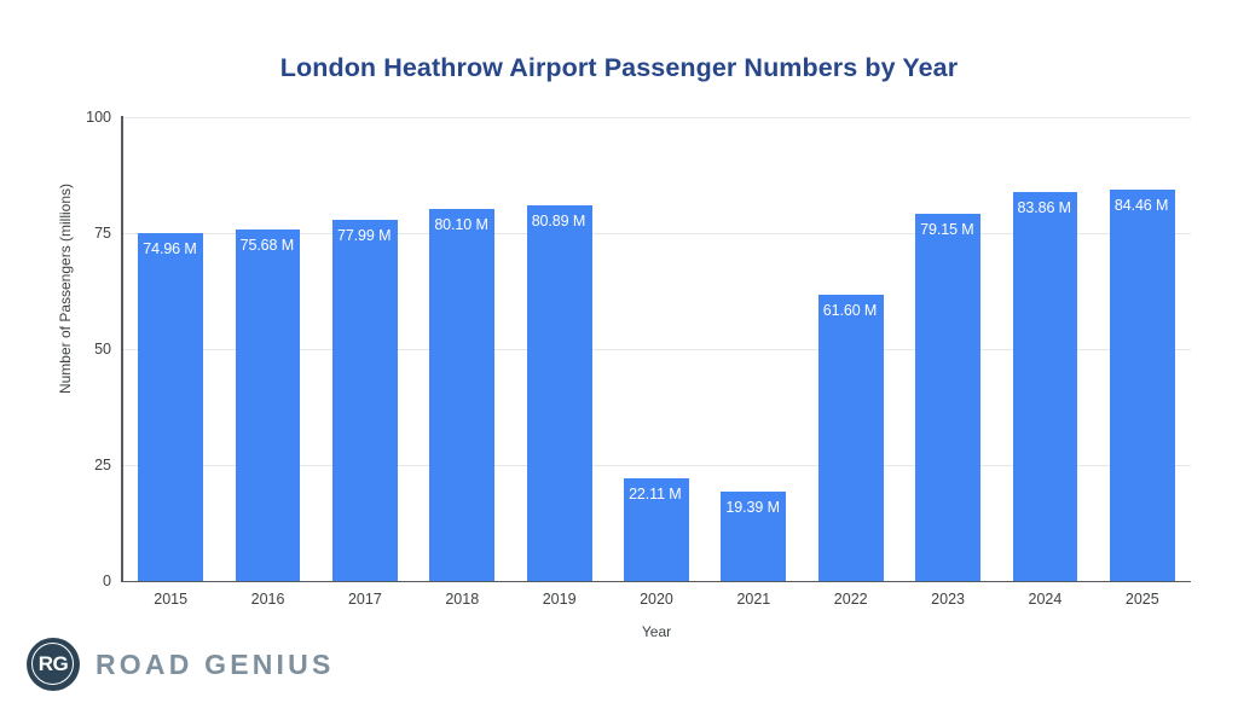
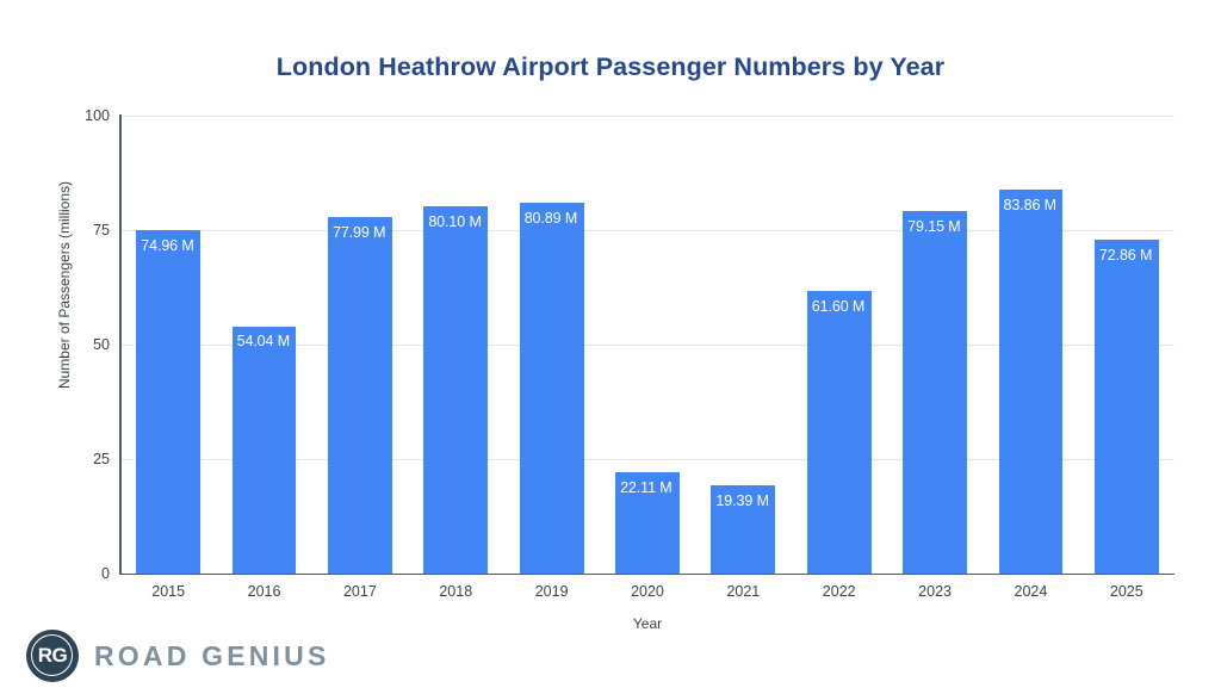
2016: 75.68 -> 54.04
2025: 84.46 -> 72.86
